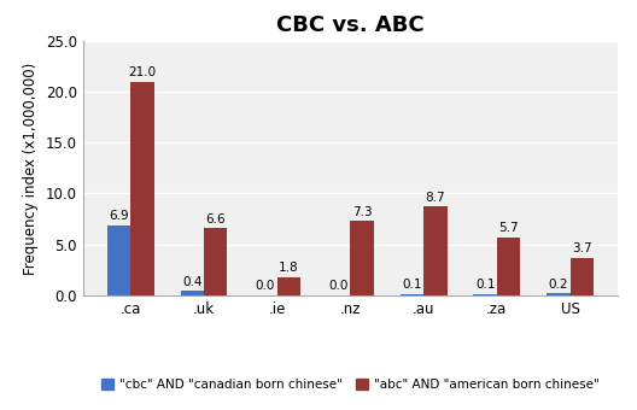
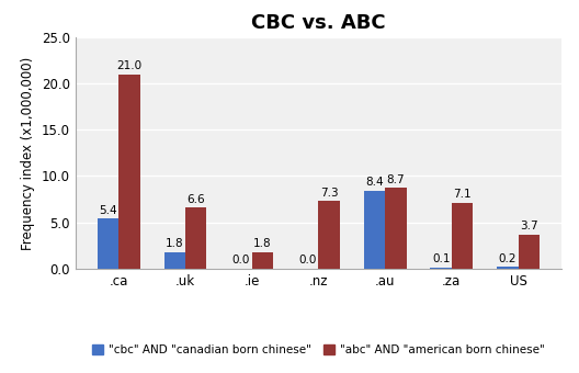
"cbc" AND "canadian born chinese"/.ca: 6.9 -> 5.4
"cbc" AND "canadian born chinese"/.uk: 0.4 -> 1.8
"cbc" AND "canadian born chinese"/.au: 0.1 -> 8.4
"abc" AND "american born chinese"/.za: 5.7 -> 7.1
